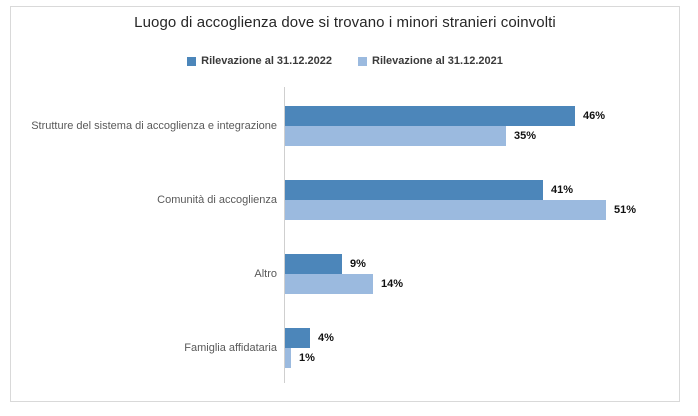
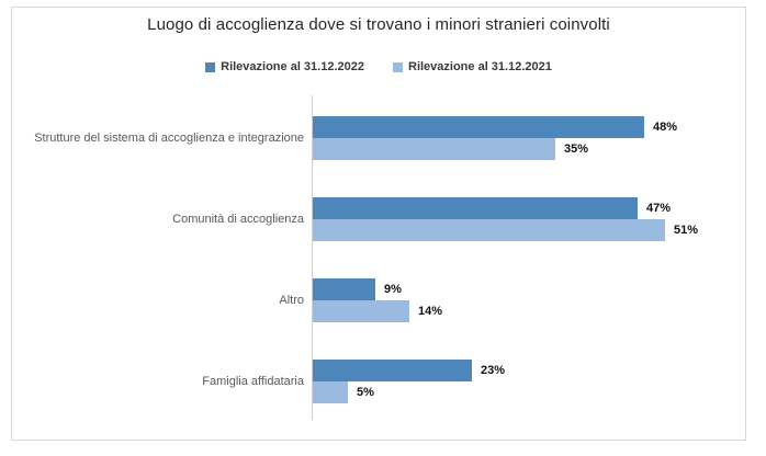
Rilevazione al 31.12.2022/Strutture del sistema di accoglienza e integrazione: 46% -> 48%
Rilevazione al 31.12.2022/Comunità di accoglienza: 41% -> 47%
Rilevazione al 31.12.2022/Famiglia affidataria: 4% -> 23%
Rilevazione al 31.12.2021/Famiglia affidataria: 1% -> 5%
